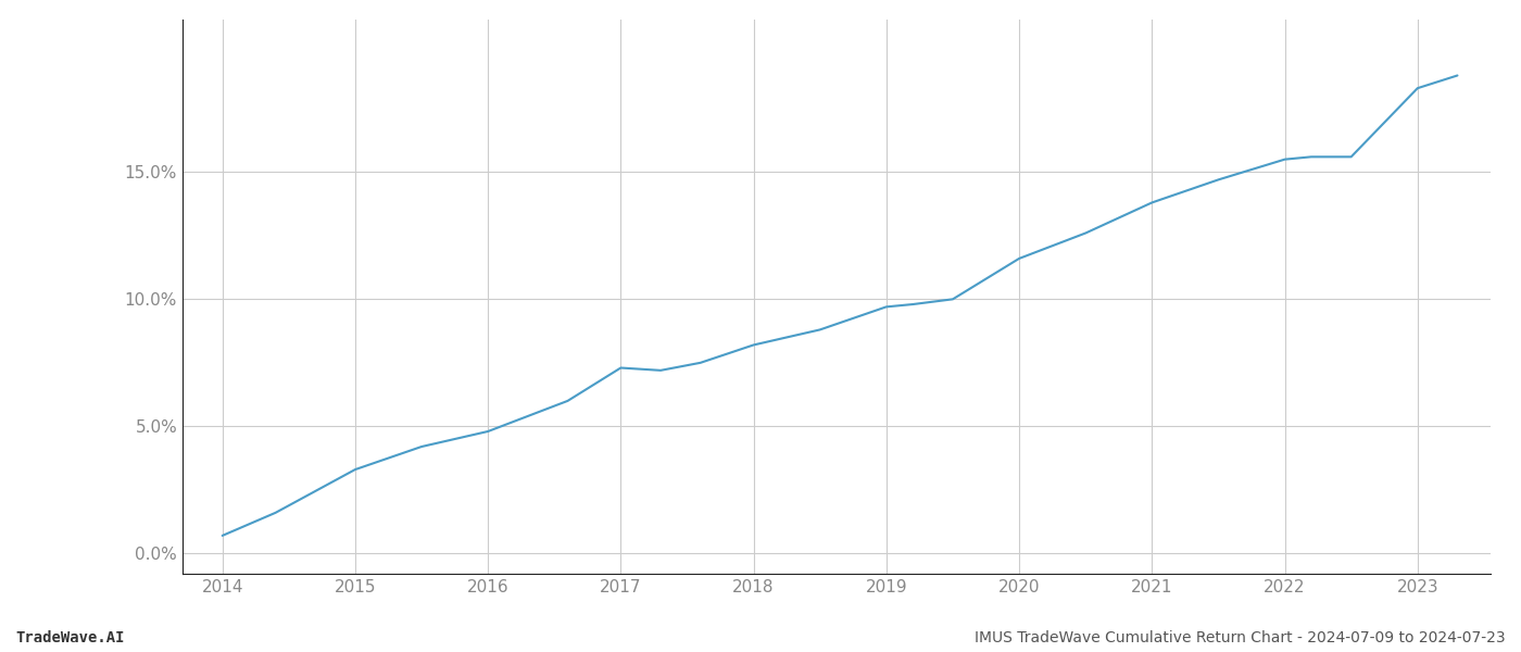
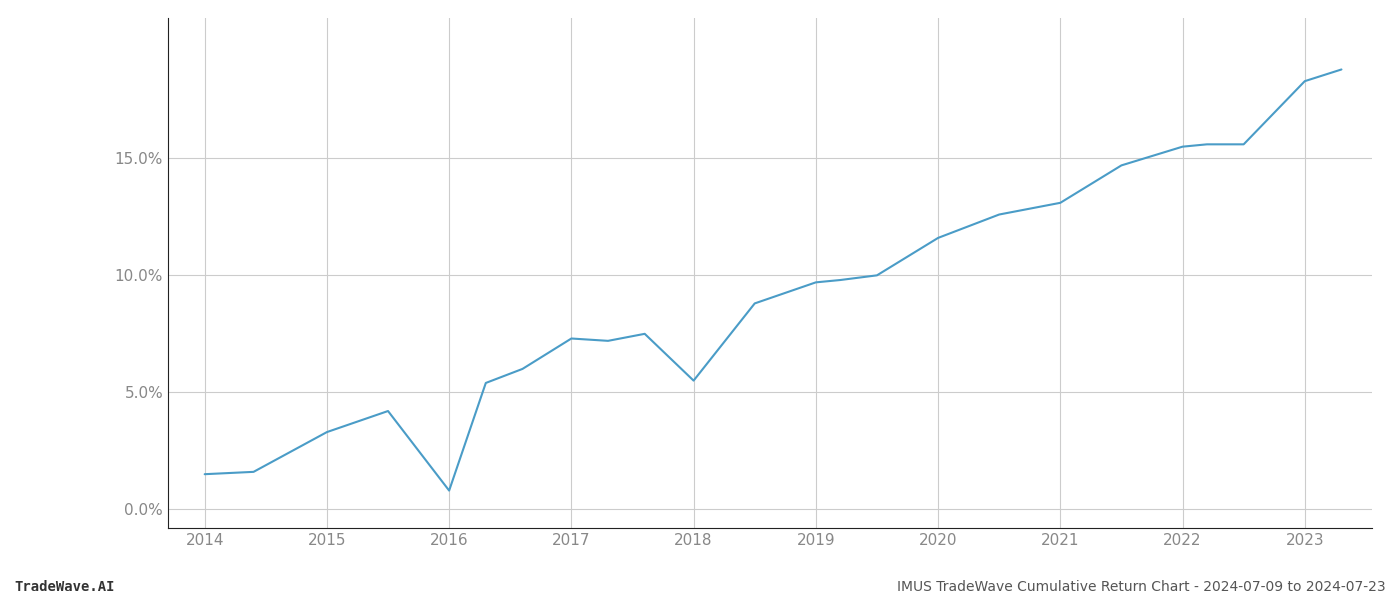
2014: 0.7% -> 1.5%
2016: 4.8% -> 0.8%
2018: 8.2% -> 5.5%
2021: 13.8% -> 13.1%
